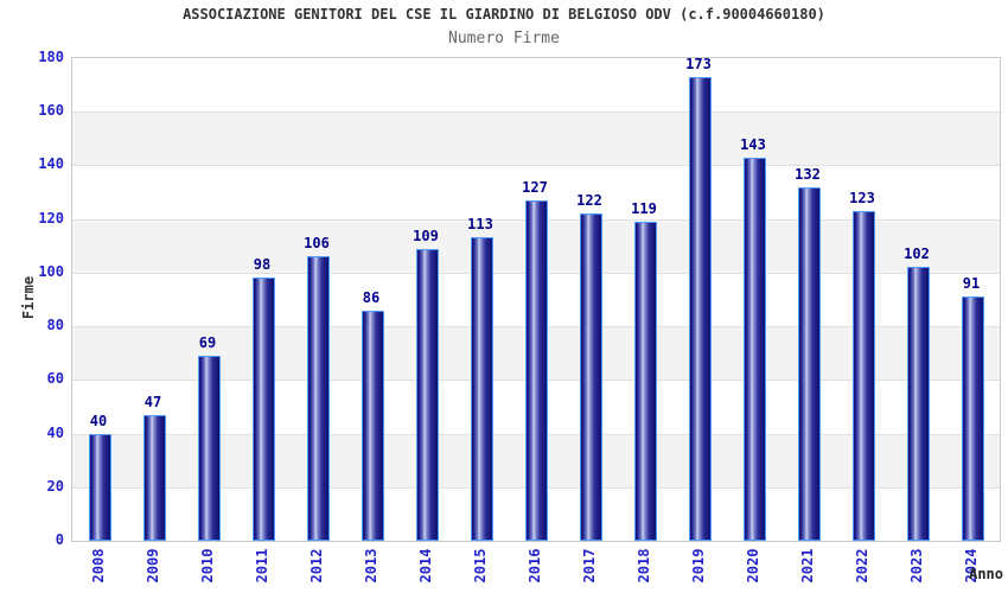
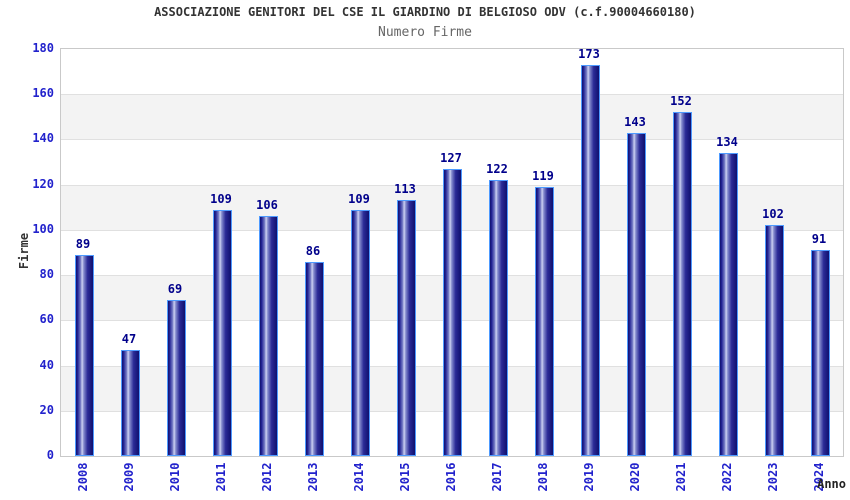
2008: 40 -> 89
2011: 98 -> 109
2021: 132 -> 152
2022: 123 -> 134
